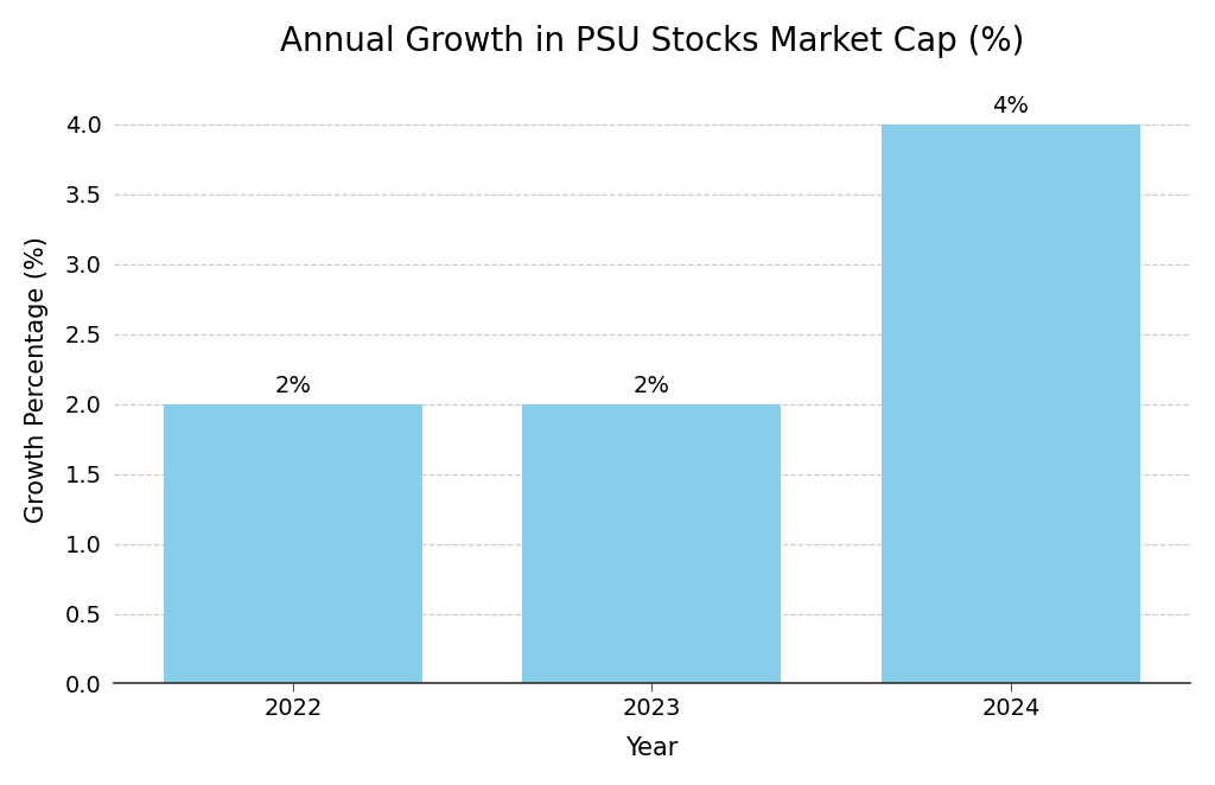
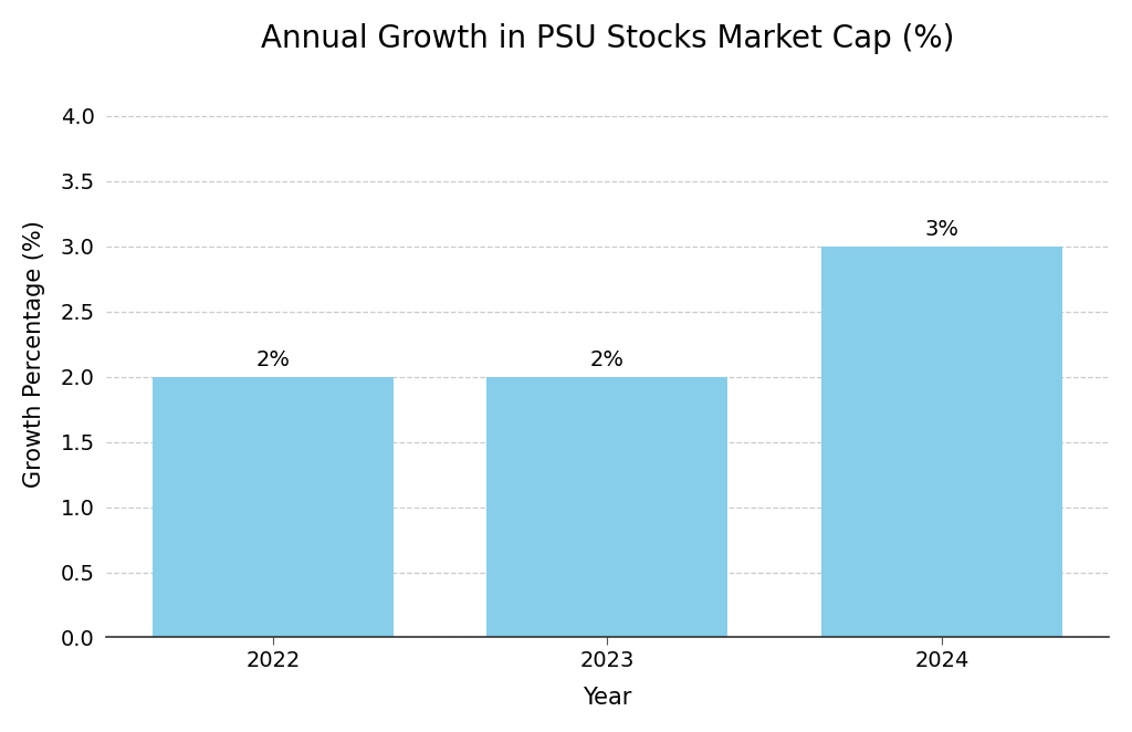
2024: 4% -> 3%
